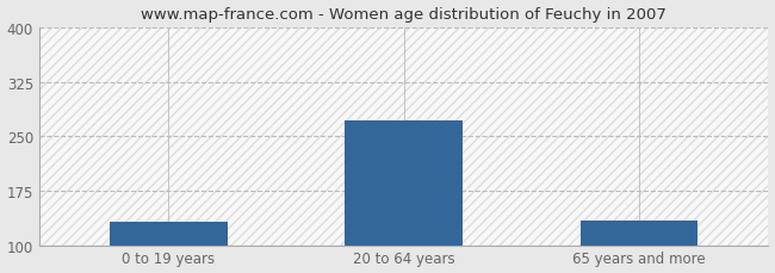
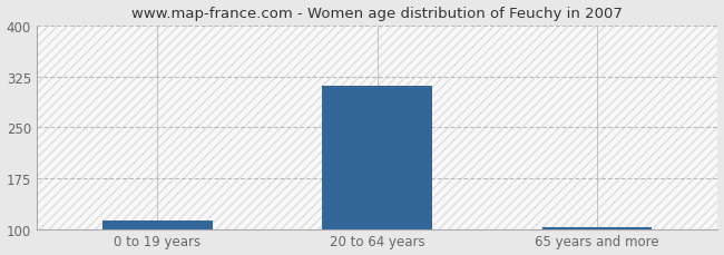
0 to 19 years: 132 -> 113
20 to 64 years: 272 -> 311
65 years and more: 134 -> 103
